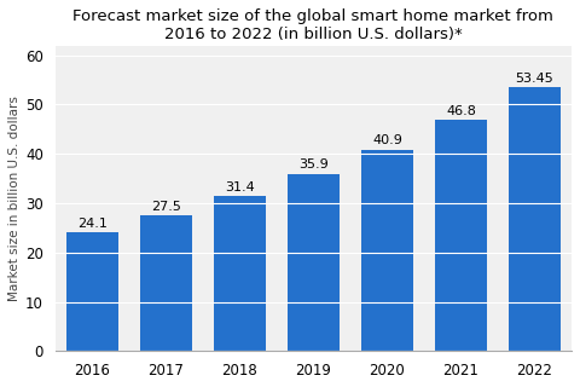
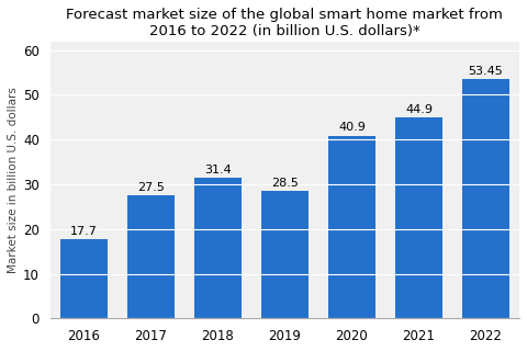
2016: 24.1 -> 17.7
2019: 35.9 -> 28.5
2021: 46.8 -> 44.9
